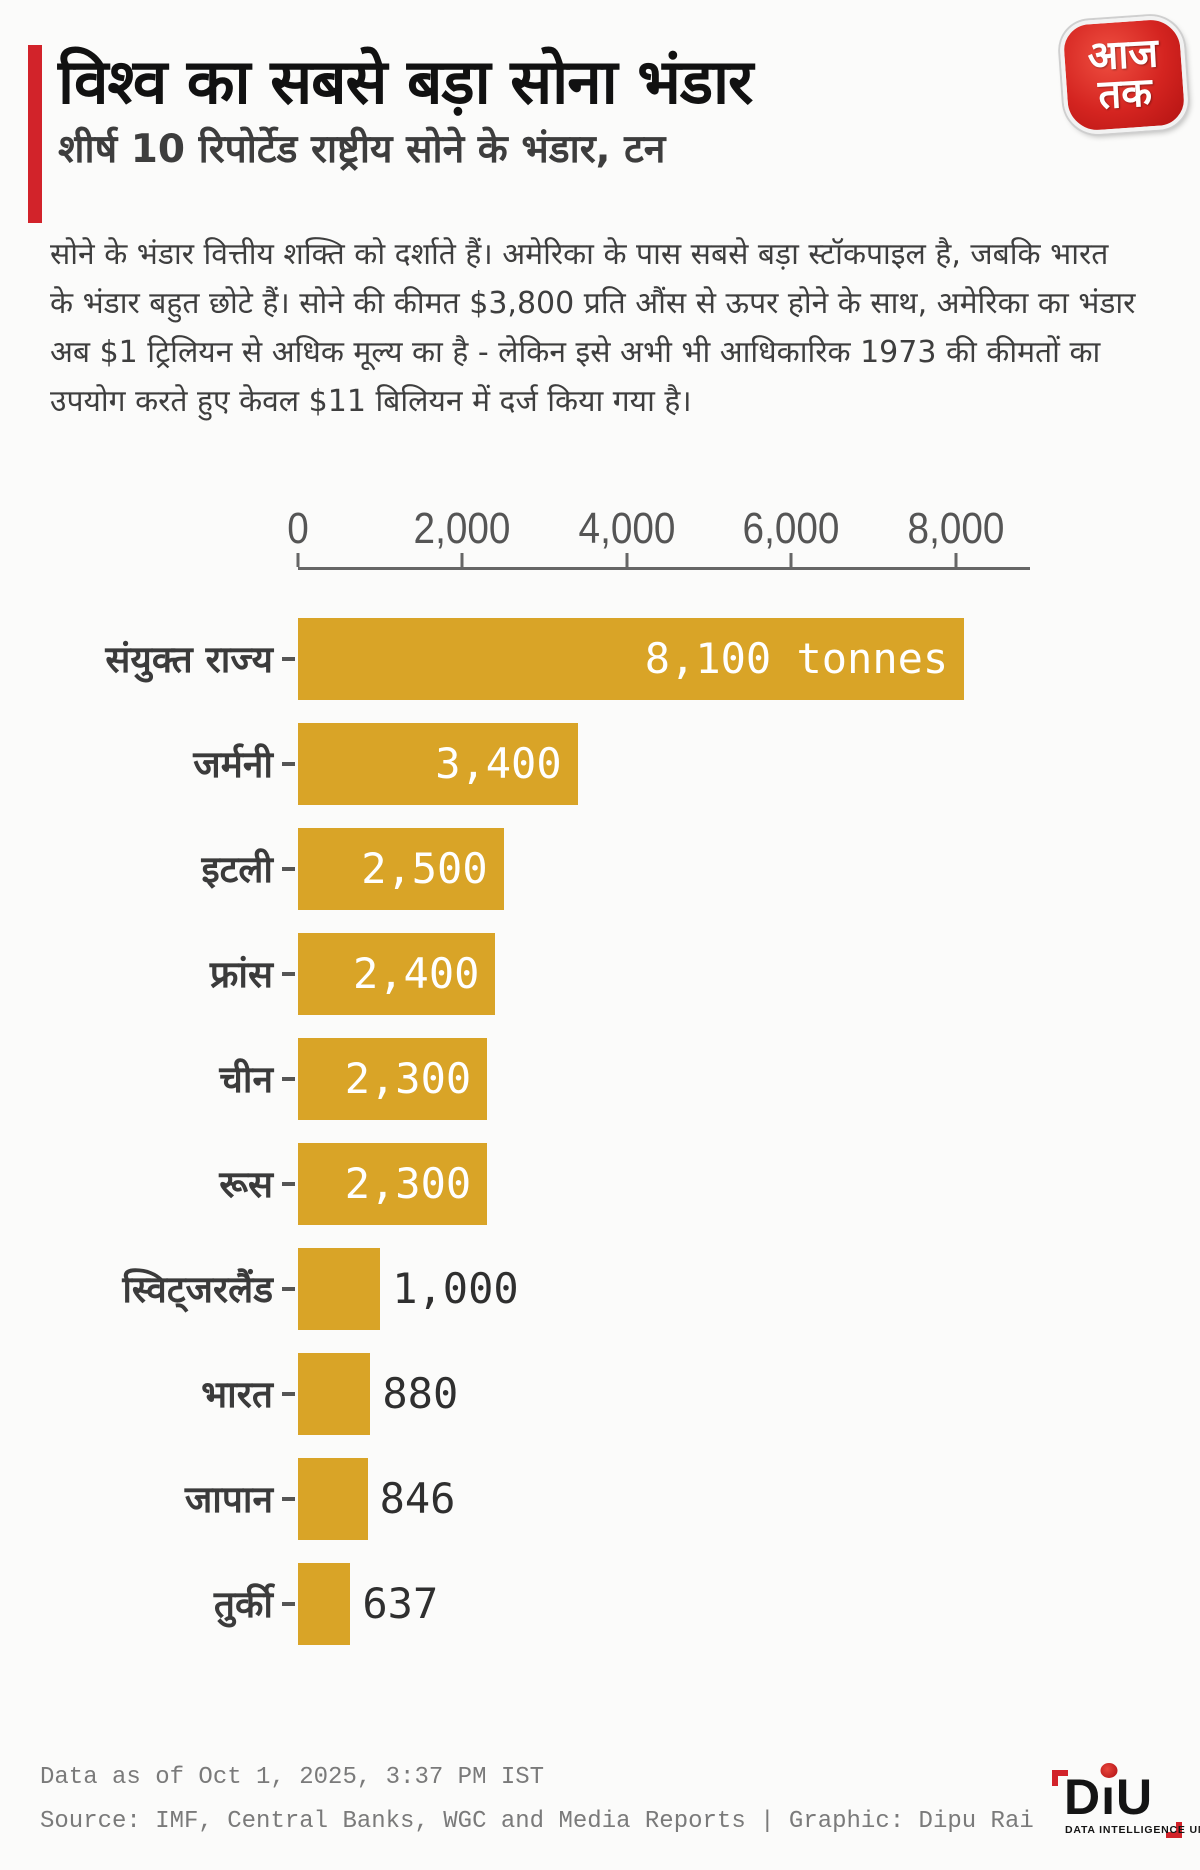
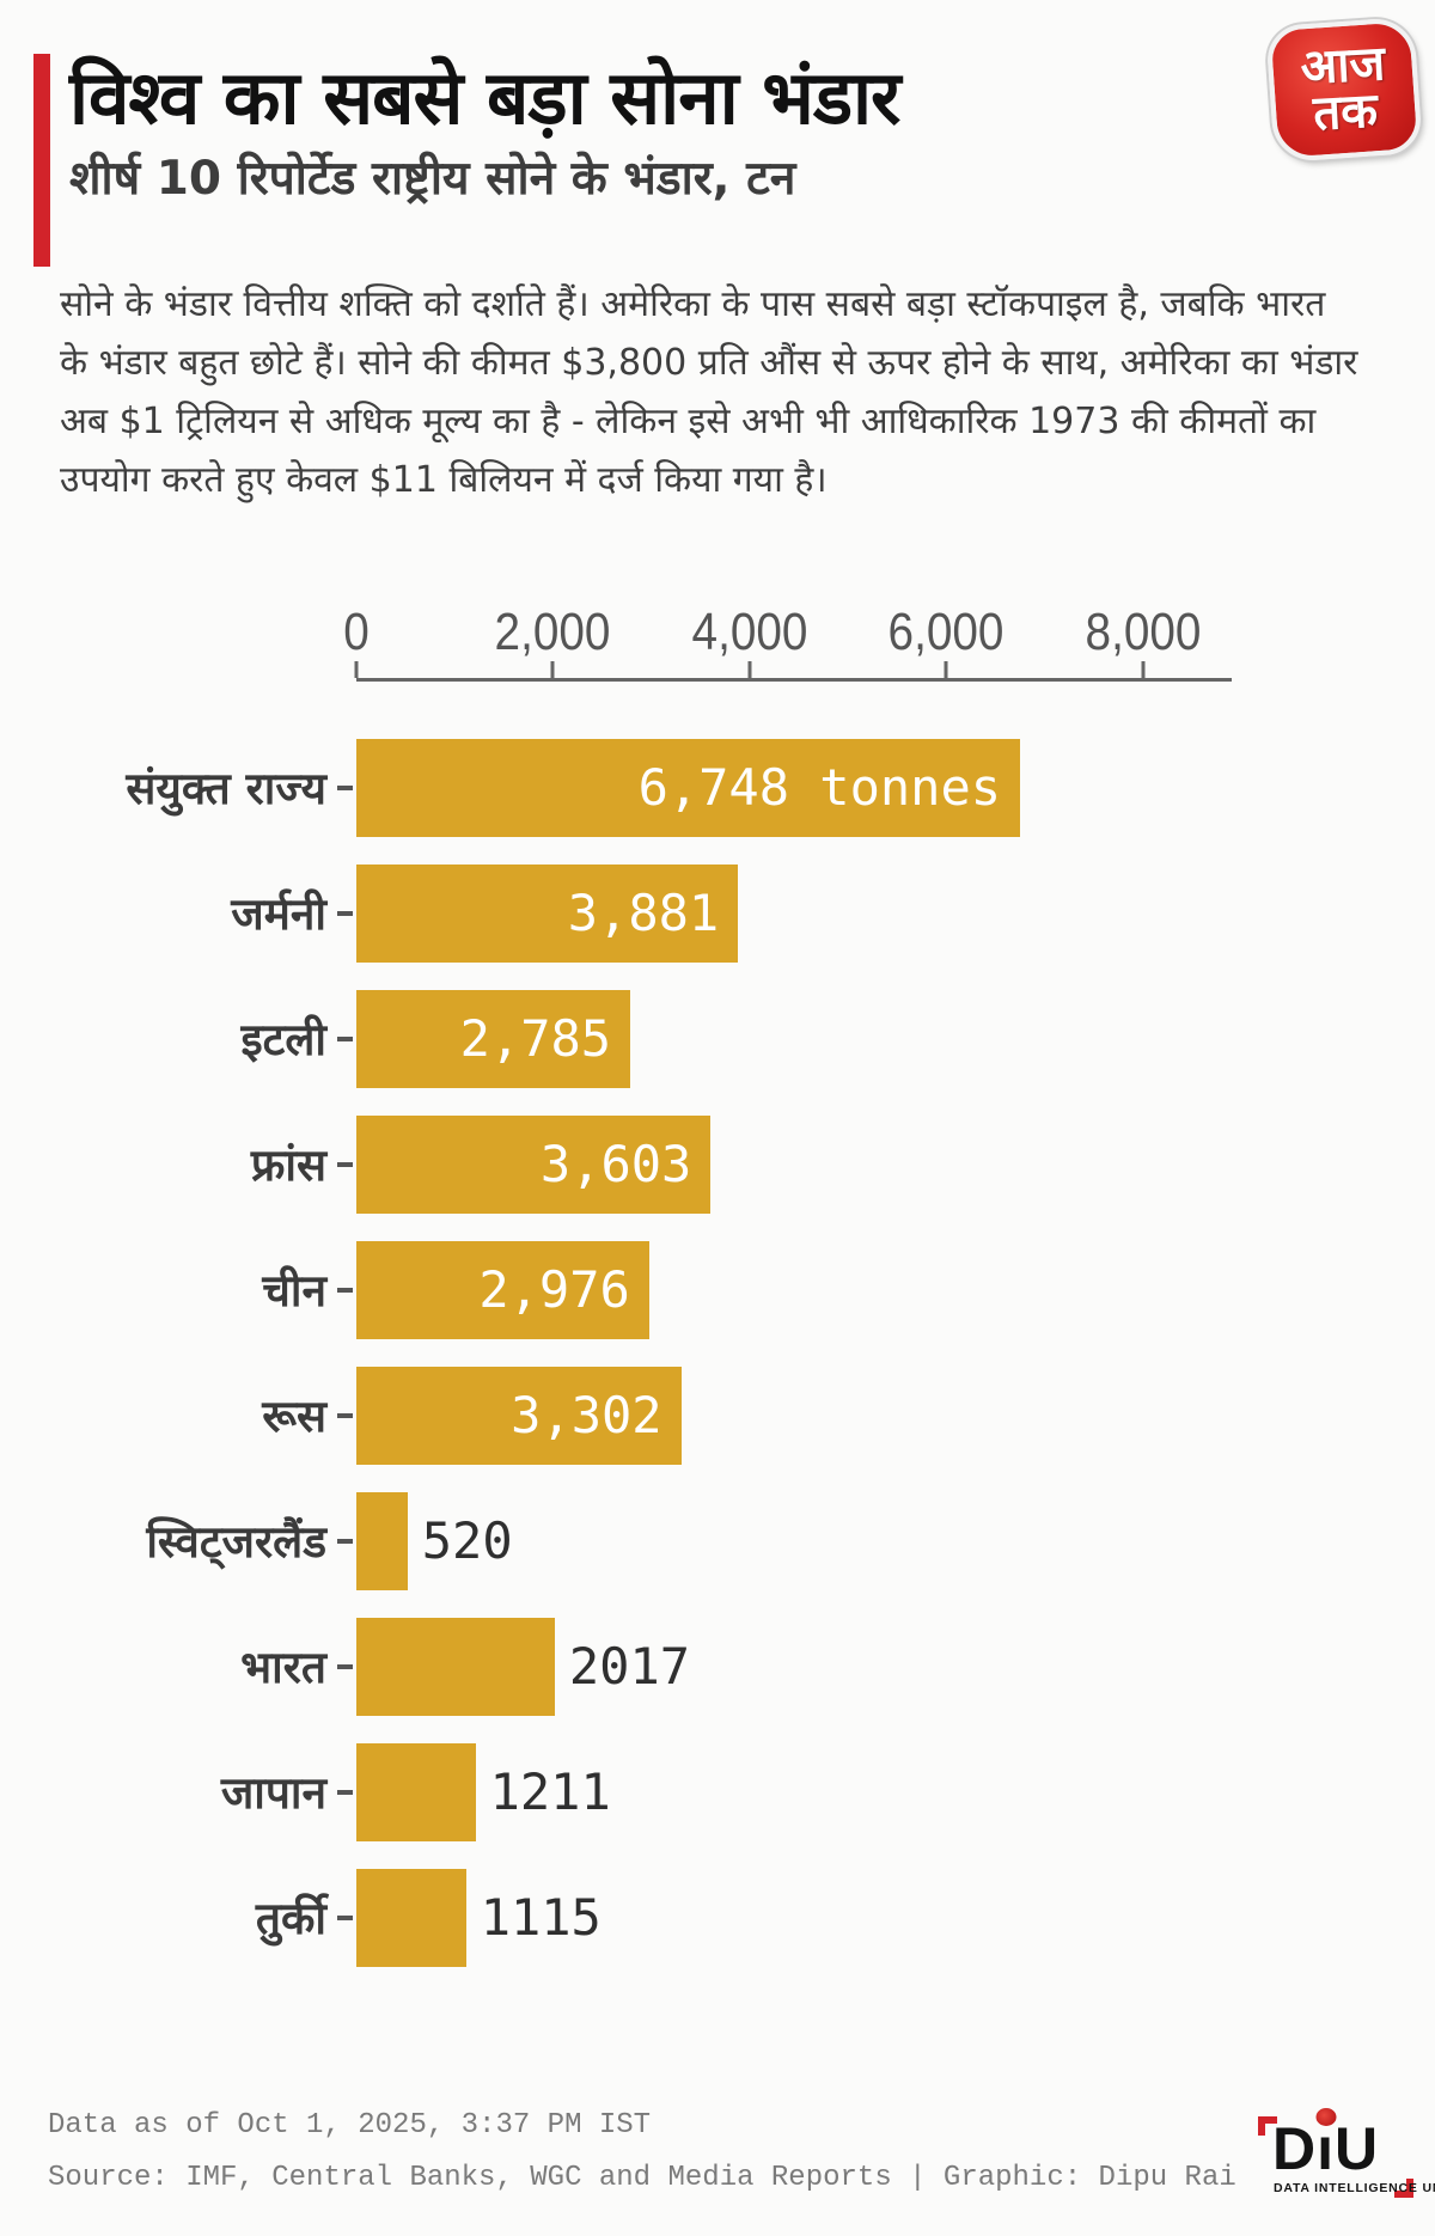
संयुक्त राज्य: 8,100 -> 6,748
जर्मनी: 3,400 -> 3,881
इटली: 2,500 -> 2,785
फ्रांस: 2,400 -> 3,603
चीन: 2,300 -> 2,976
रूस: 2,300 -> 3,302
स्विट्जरलैंड: 1,000 -> 520
भारत: 880 -> 2017
जापान: 846 -> 1211
तुर्की: 637 -> 1115
